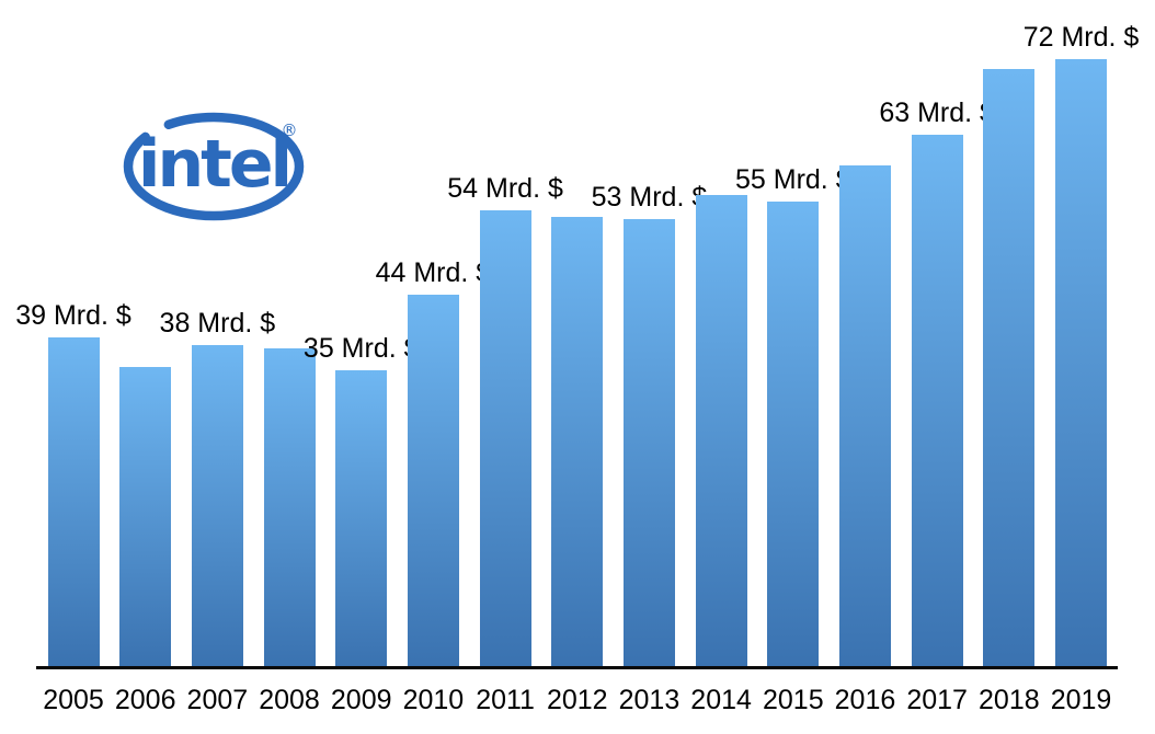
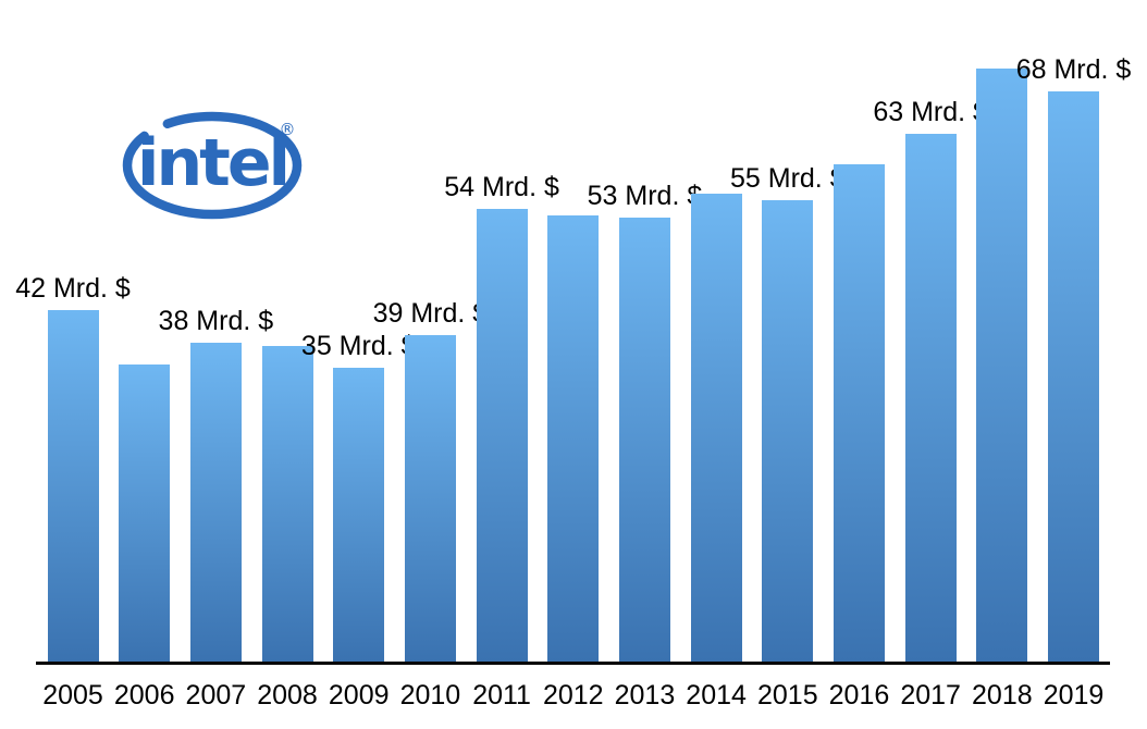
2005: 39 -> 42
2010: 44 -> 39
2019: 72 -> 68
